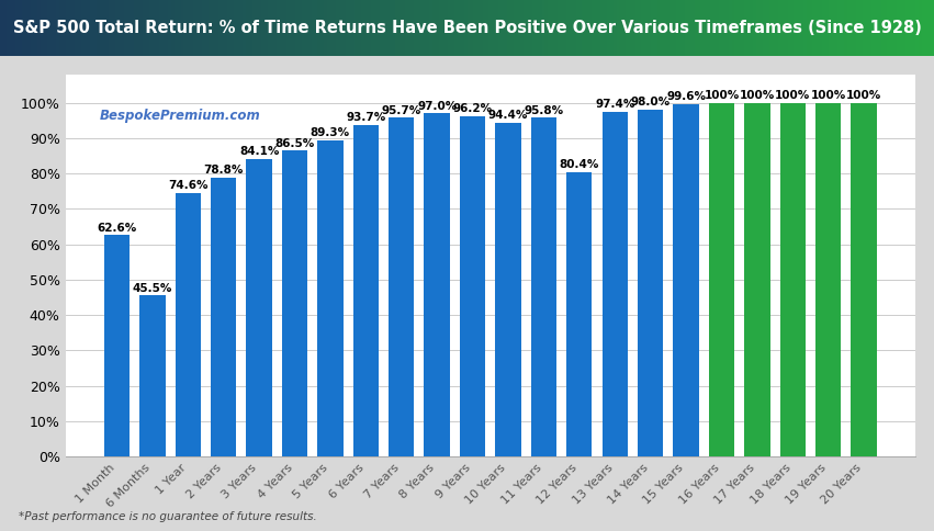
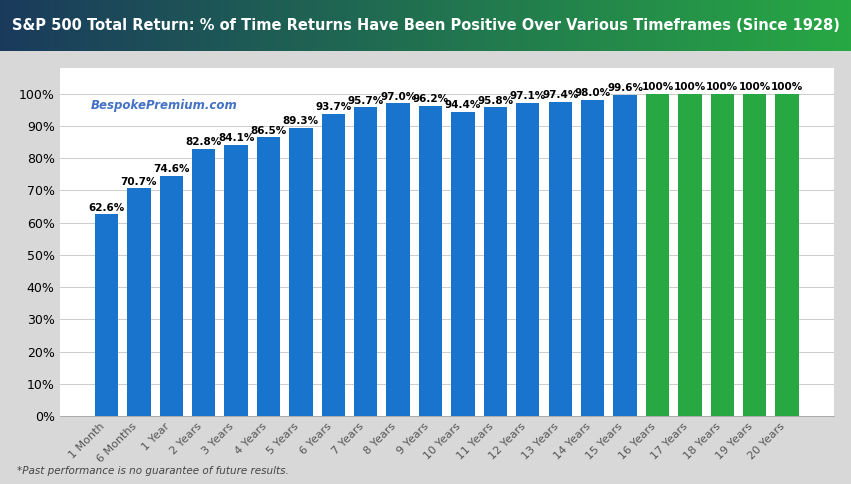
6 Months: 45.5% -> 70.7%
2 Years: 78.8% -> 82.8%
12 Years: 80.4% -> 97.1%
